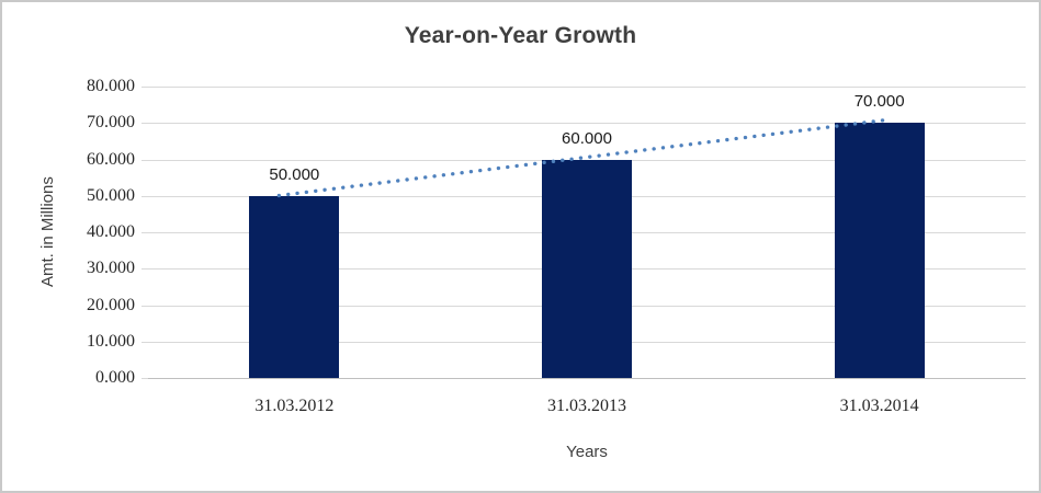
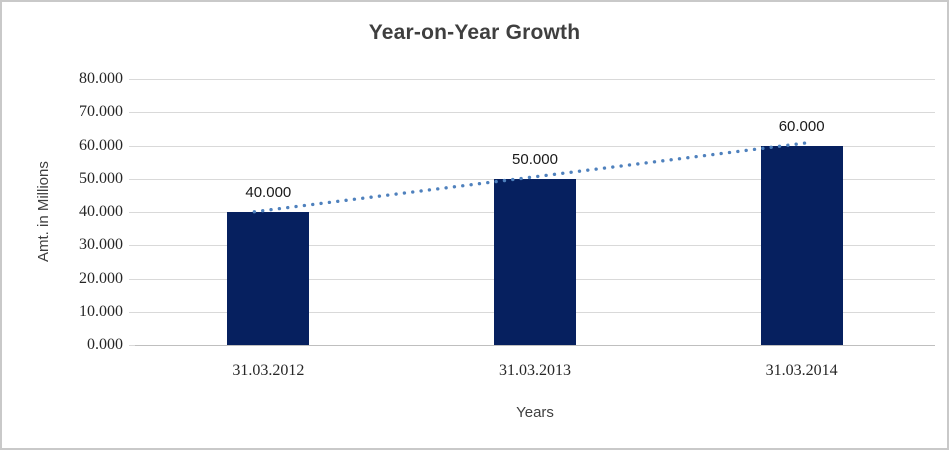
31.03.2012: 50.000 -> 40.000
31.03.2013: 60.000 -> 50.000
31.03.2014: 70.000 -> 60.000
